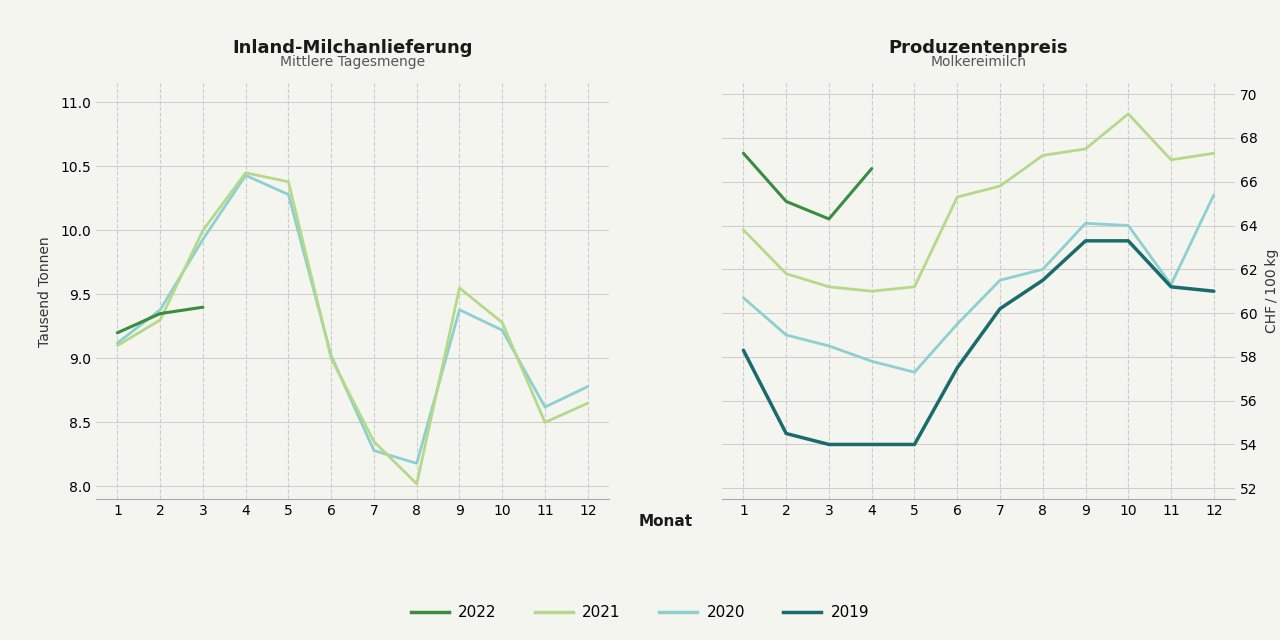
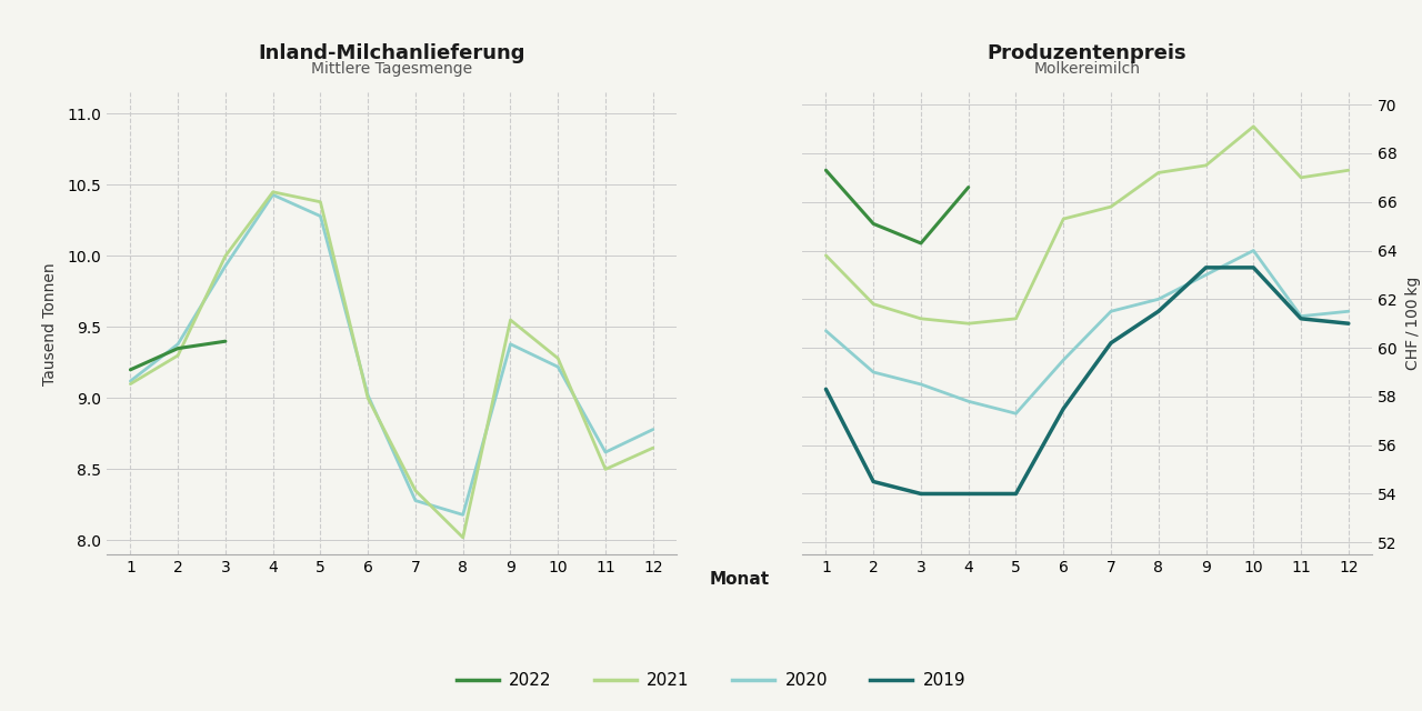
Produzentenpreis/2020/9: 64.1 -> 63.0
Produzentenpreis/2020/12: 65.4 -> 61.5
